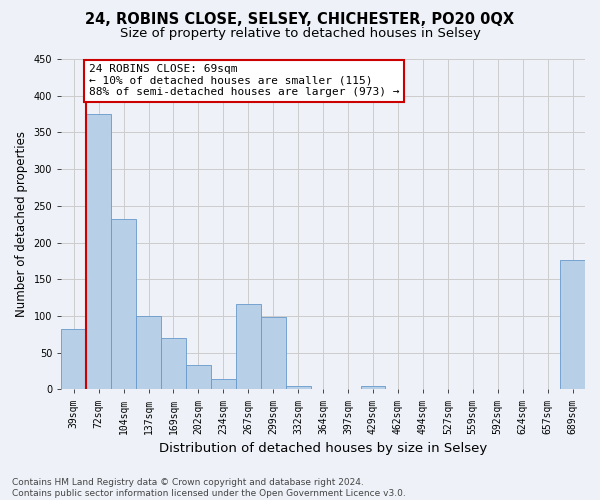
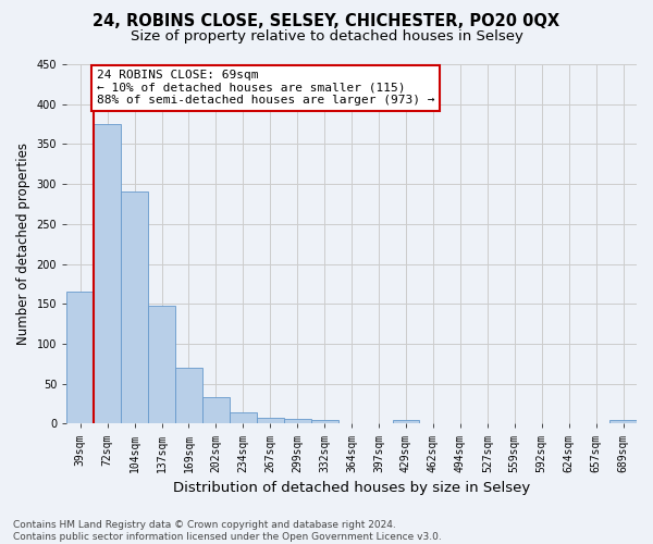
39sqm: 82 -> 165
104sqm: 232 -> 290
137sqm: 100 -> 147
267sqm: 116 -> 7
299sqm: 98 -> 6
689sqm: 176 -> 4
